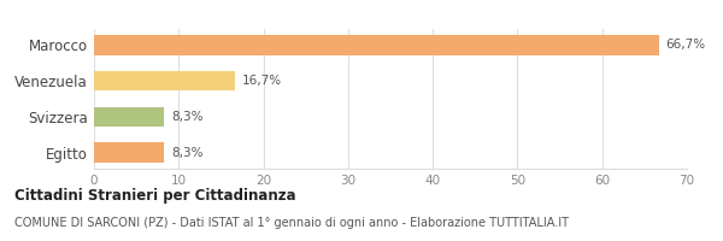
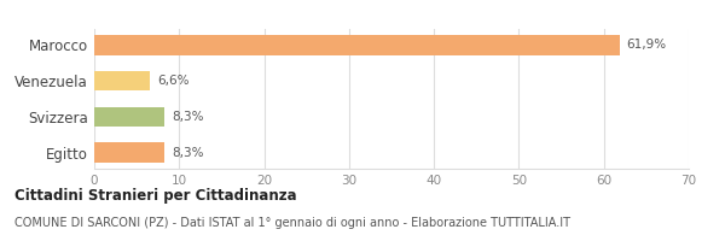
Marocco: 66,7% -> 61,9%
Venezuela: 16,7% -> 6,6%
